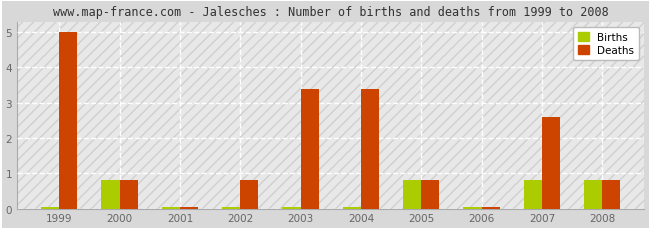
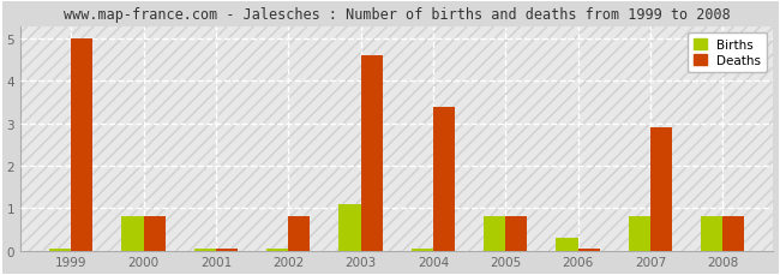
Births/2003: 0.05 -> 1.10
Deaths/2003: 3.40 -> 4.60
Births/2006: 0.05 -> 0.30
Deaths/2007: 2.60 -> 2.90
